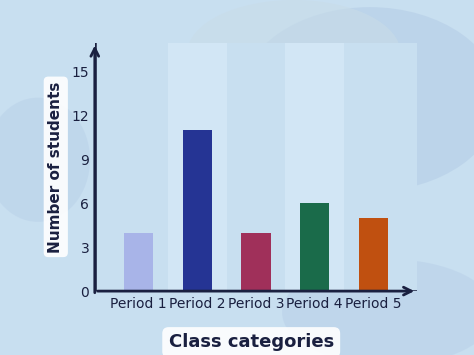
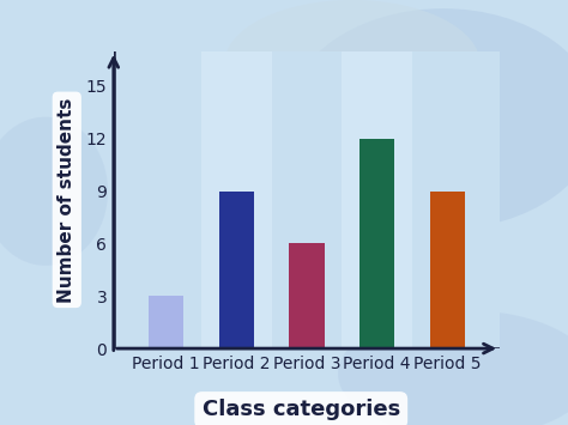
Period 1: 4 -> 3
Period 2: 11 -> 9
Period 3: 4 -> 6
Period 4: 6 -> 12
Period 5: 5 -> 9
